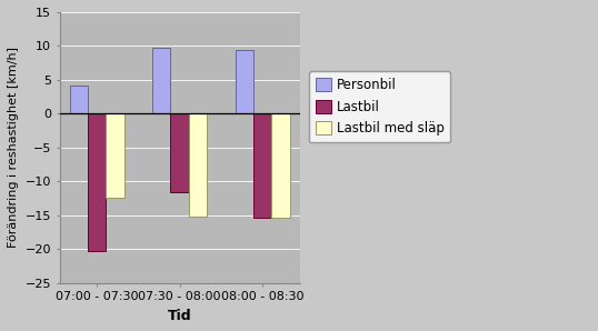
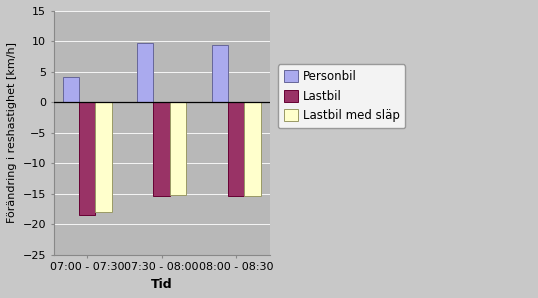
Lastbil/07:00 - 07:30: -20.2 -> -18.5
Lastbil med släp/07:00 - 07:30: -12.4 -> -18.0
Lastbil/07:30 - 08:00: -11.6 -> -15.3
